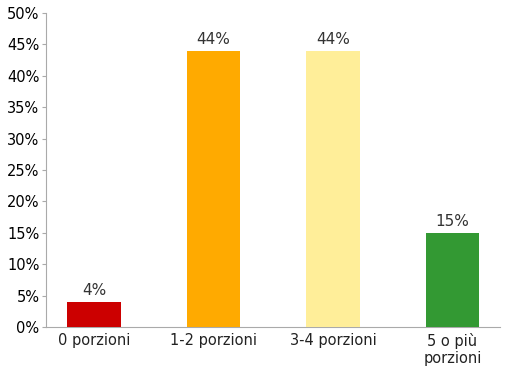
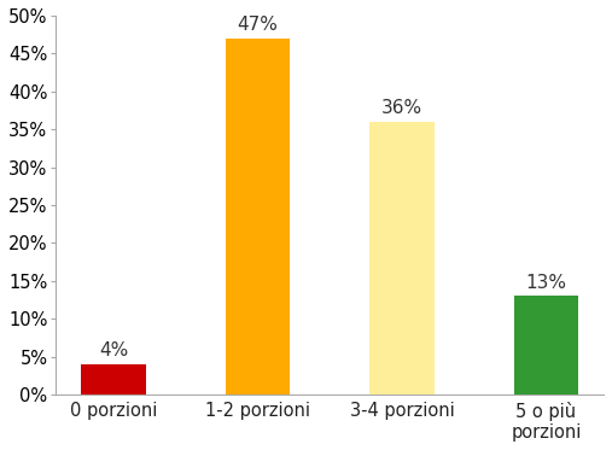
1-2 porzioni: 44% -> 47%
3-4 porzioni: 44% -> 36%
5 o più porzioni: 15% -> 13%
